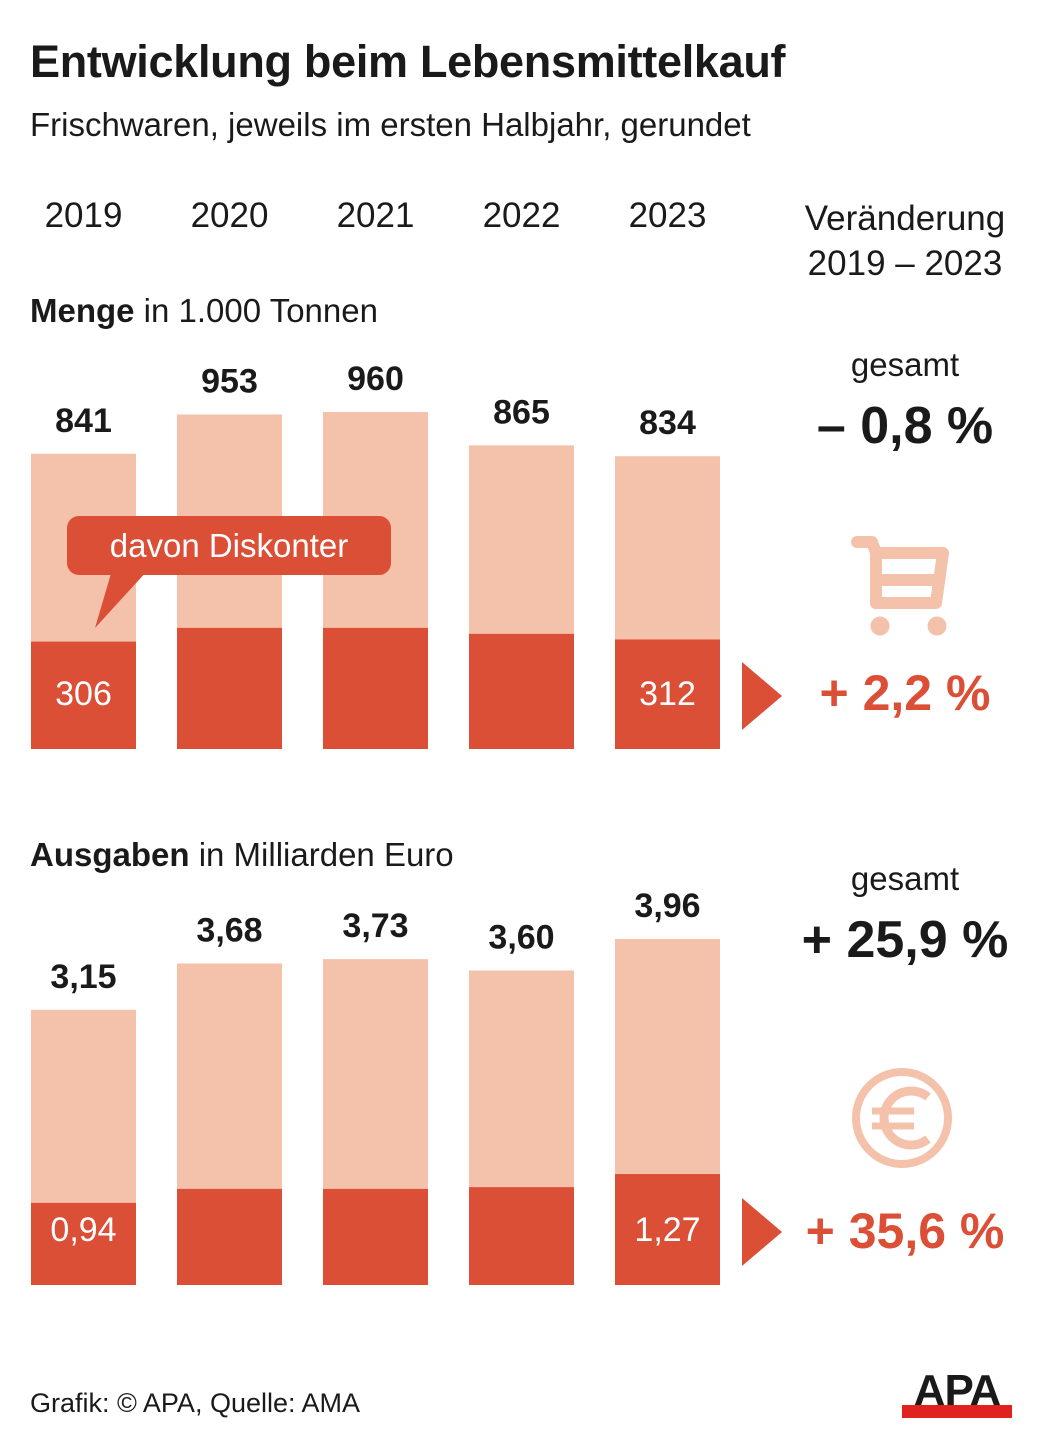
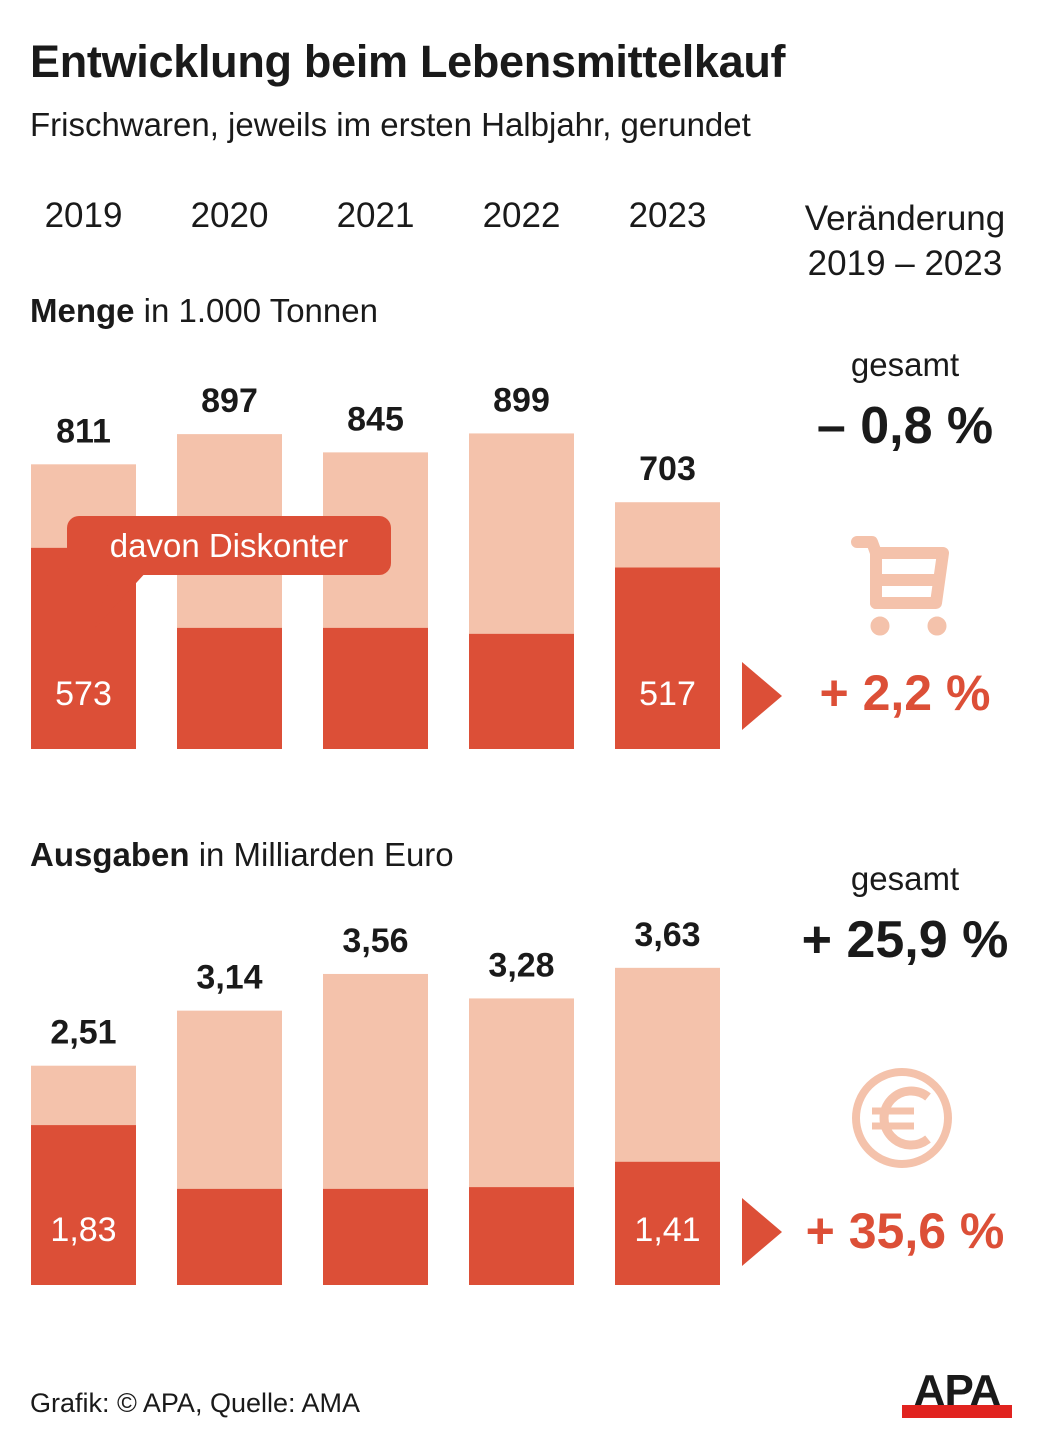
Menge in 1.000 Tonnen/gesamt/2019: 841 -> 811
Menge in 1.000 Tonnen/davon Diskonter/2019: 306 -> 573
Menge in 1.000 Tonnen/gesamt/2020: 953 -> 897
Menge in 1.000 Tonnen/gesamt/2021: 960 -> 845
Menge in 1.000 Tonnen/gesamt/2022: 865 -> 899
Menge in 1.000 Tonnen/gesamt/2023: 834 -> 703
Menge in 1.000 Tonnen/davon Diskonter/2023: 312 -> 517
Ausgaben in Milliarden Euro/gesamt/2019: 3,15 -> 2,51
Ausgaben in Milliarden Euro/davon Diskonter/2019: 0,94 -> 1,83
Ausgaben in Milliarden Euro/gesamt/2020: 3,68 -> 3,14
Ausgaben in Milliarden Euro/gesamt/2021: 3,73 -> 3,56
Ausgaben in Milliarden Euro/gesamt/2022: 3,60 -> 3,28
Ausgaben in Milliarden Euro/gesamt/2023: 3,96 -> 3,63
Ausgaben in Milliarden Euro/davon Diskonter/2023: 1,27 -> 1,41
